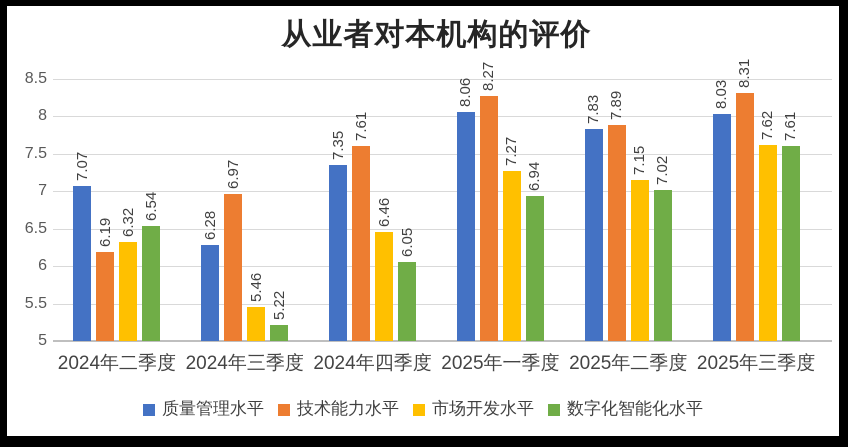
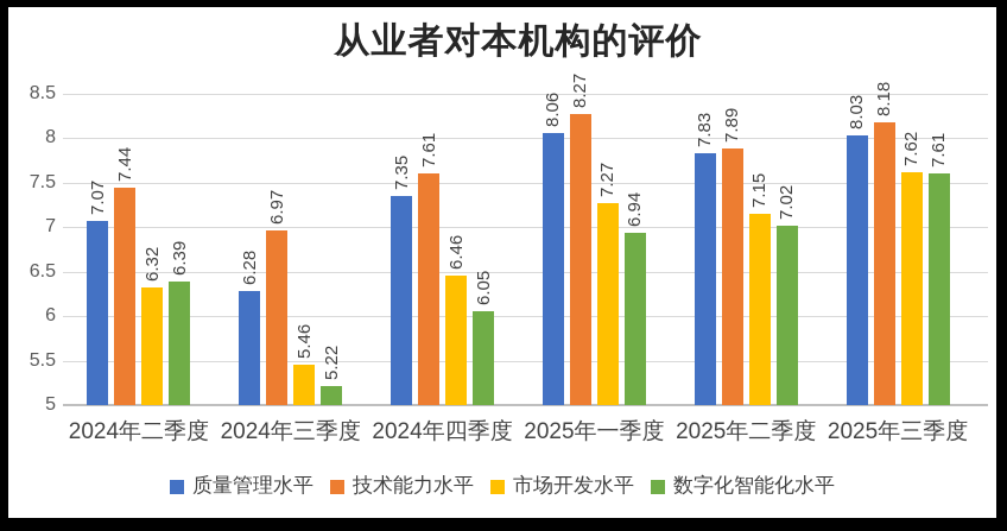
技术能力水平/2024年二季度: 6.19 -> 7.44
数字化智能化水平/2024年二季度: 6.54 -> 6.39
技术能力水平/2025年三季度: 8.31 -> 8.18
